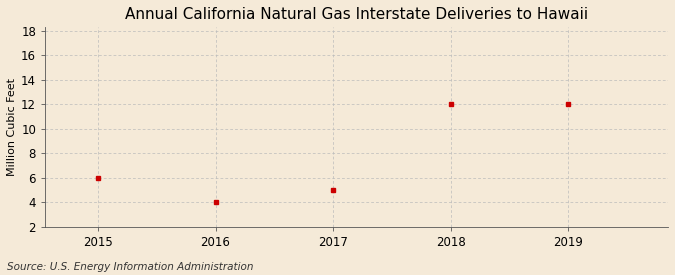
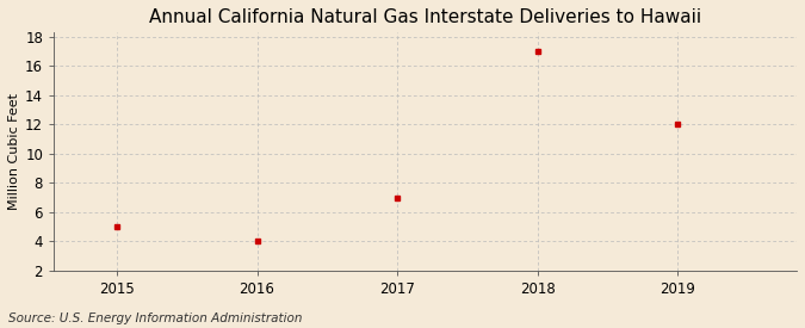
2015: 6 -> 5
2017: 5 -> 7
2018: 12 -> 17
